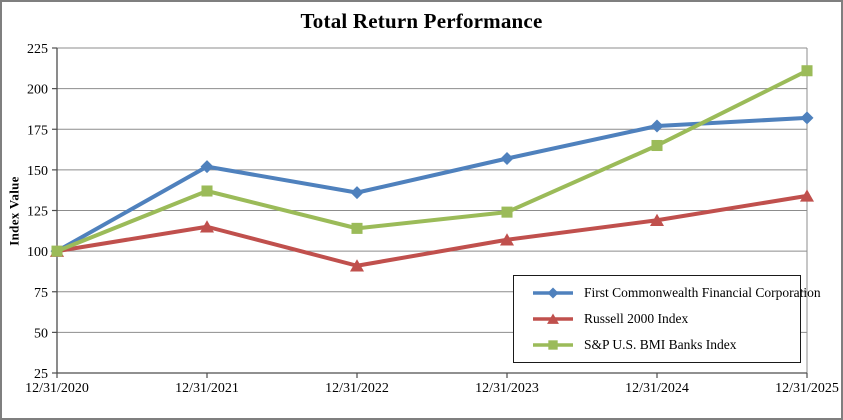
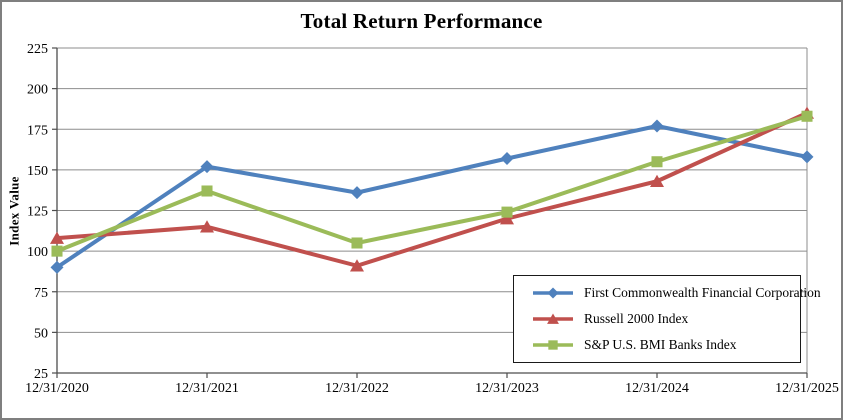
First Commonwealth Financial Corporation/12/31/2020: 100 -> 90
Russell 2000 Index/12/31/2020: 100 -> 108
S&P U.S. BMI Banks Index/12/31/2022: 114 -> 105
Russell 2000 Index/12/31/2023: 107 -> 120
Russell 2000 Index/12/31/2024: 119 -> 143
S&P U.S. BMI Banks Index/12/31/2024: 165 -> 155
First Commonwealth Financial Corporation/12/31/2025: 182 -> 158
Russell 2000 Index/12/31/2025: 134 -> 185
S&P U.S. BMI Banks Index/12/31/2025: 211 -> 183
